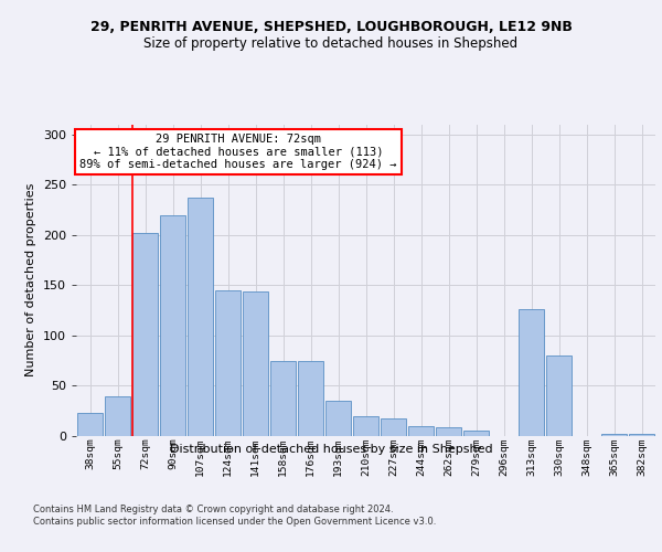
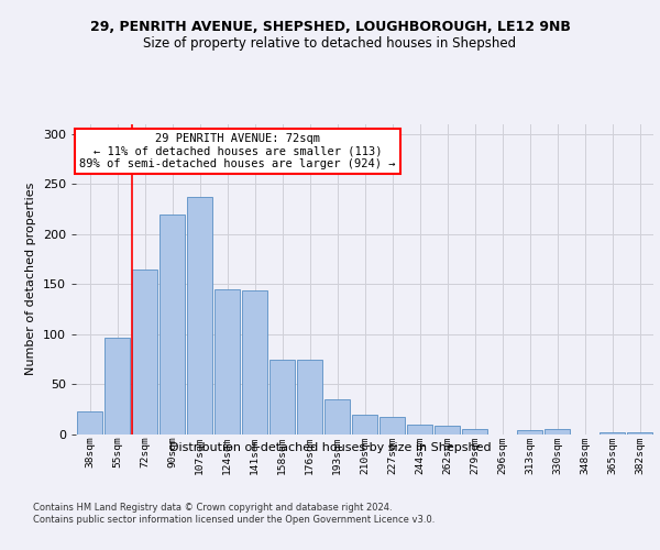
55sqm: 40 -> 97
72sqm: 202 -> 165
313sqm: 126 -> 4
330sqm: 80 -> 5
